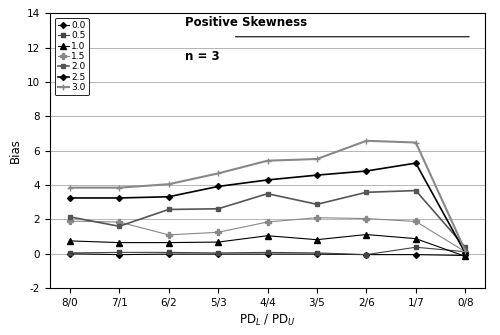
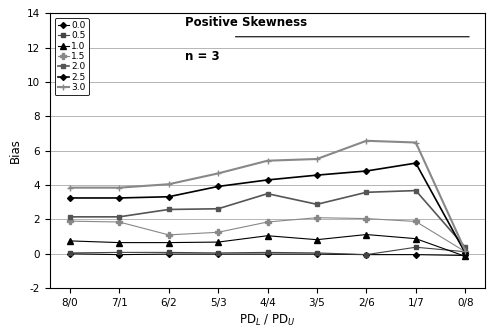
2.0/7/1: 1.6 -> 2.1
